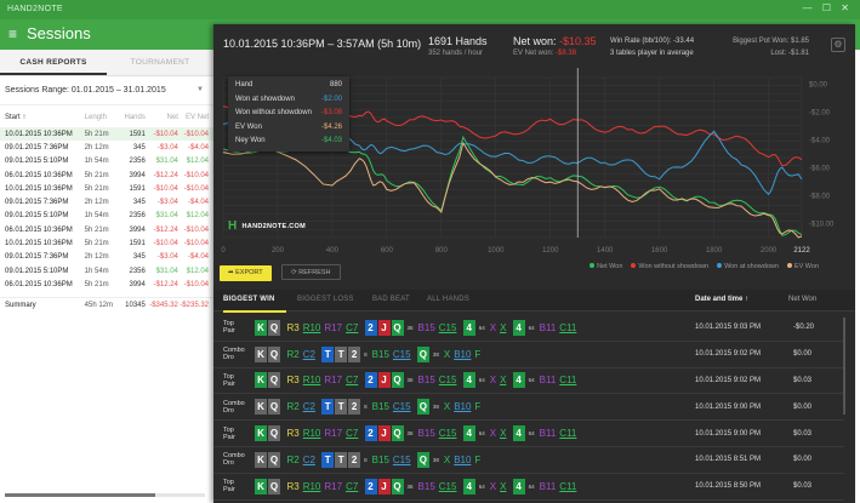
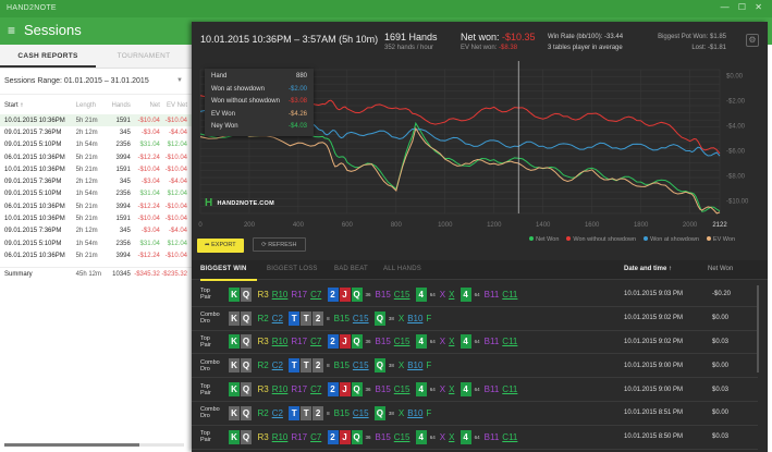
EV Won/400: -$7.5 -> -$5.6
Won at showdown/1600: -$6.7 -> -$5.6
Won at showdown/1800: -$3.6 -> -$5.7
Won at showdown/2000: -$7.7 -> -$5.8
Won without showdown/2122: -$5.4 -> -$6.2
Won at showdown/2122: -$6.8 -> -$6.4
